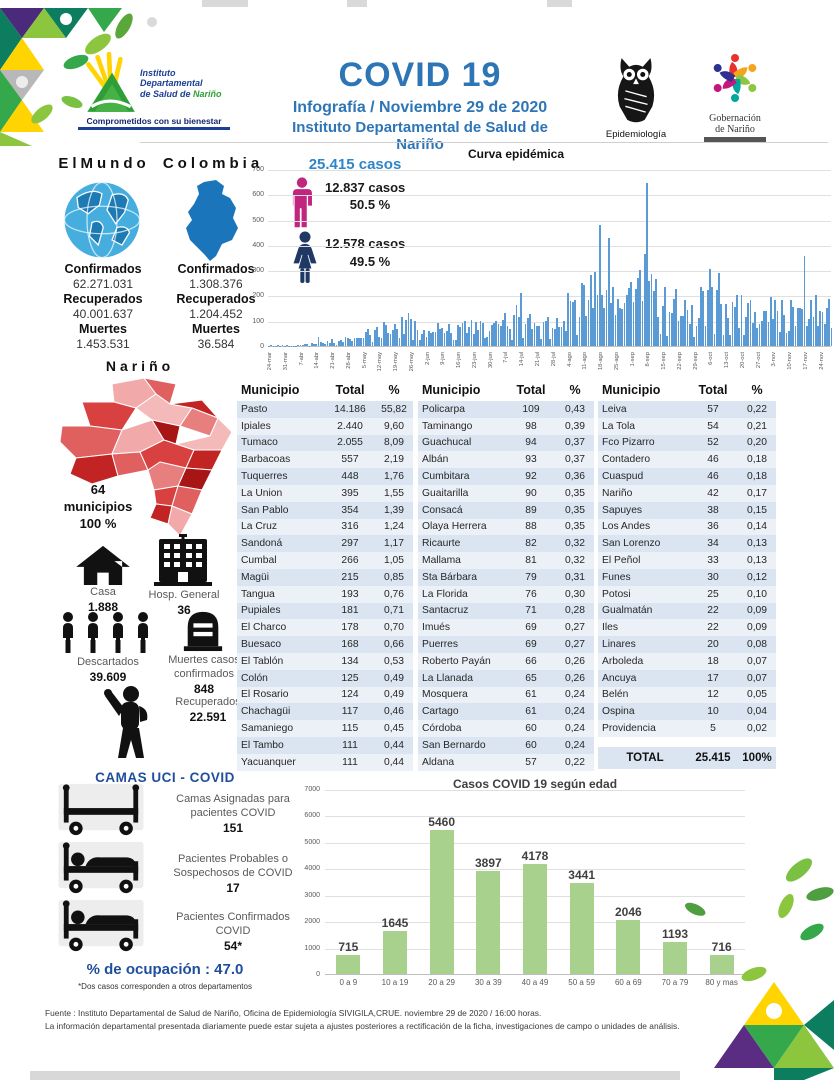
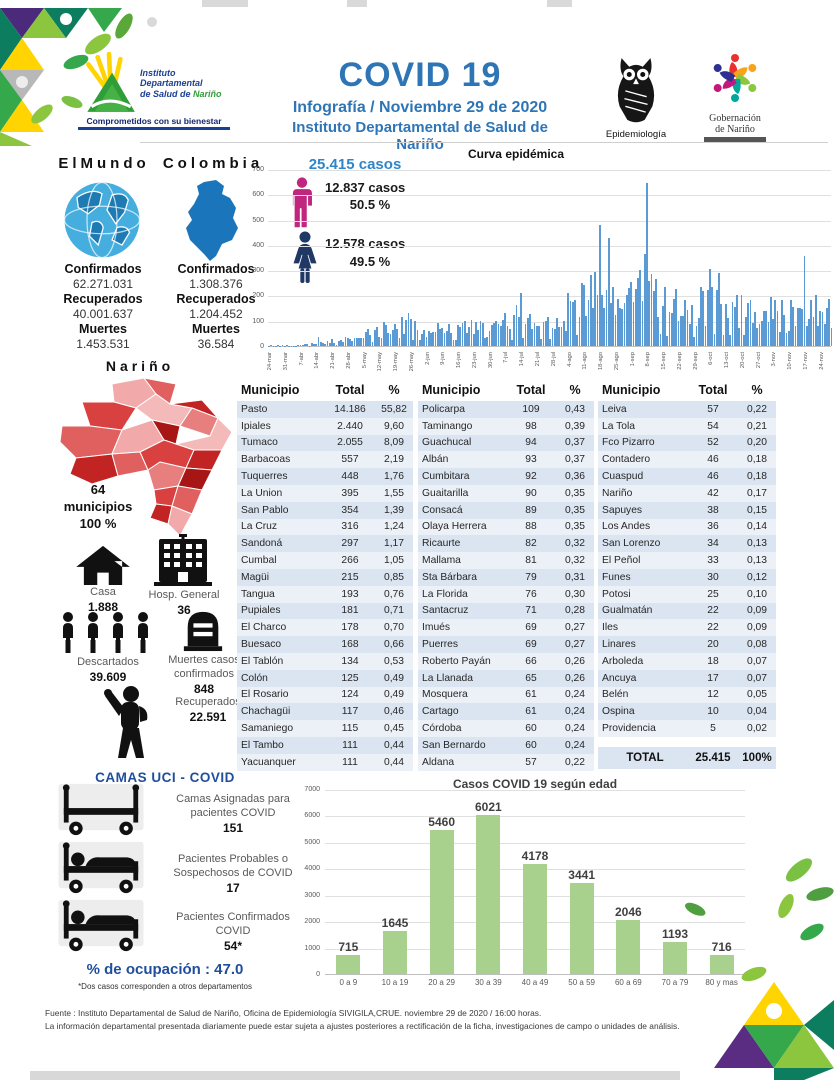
Casos COVID 19 según edad/30 a 39: 3897 -> 6021
